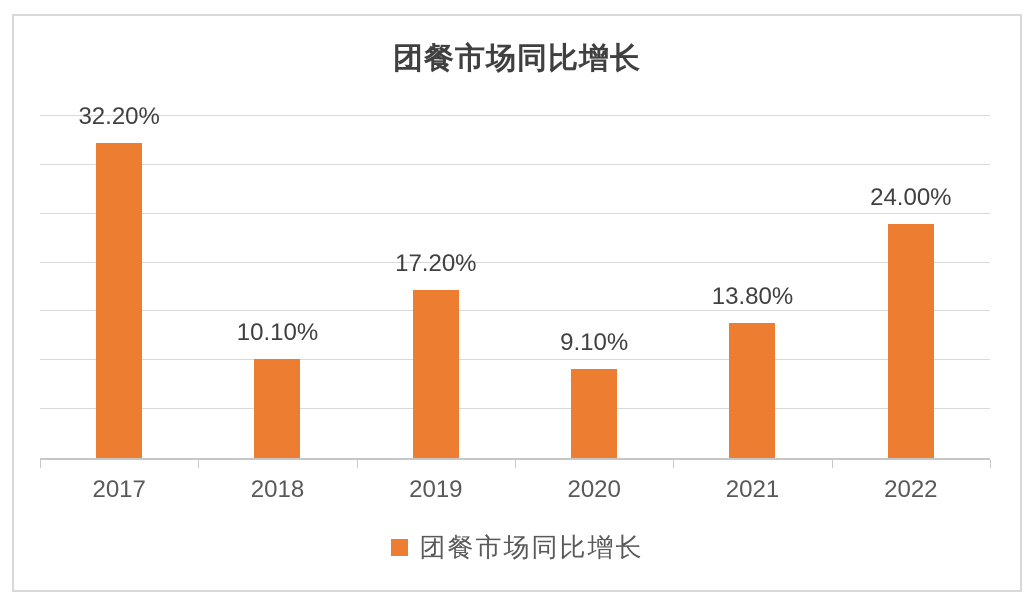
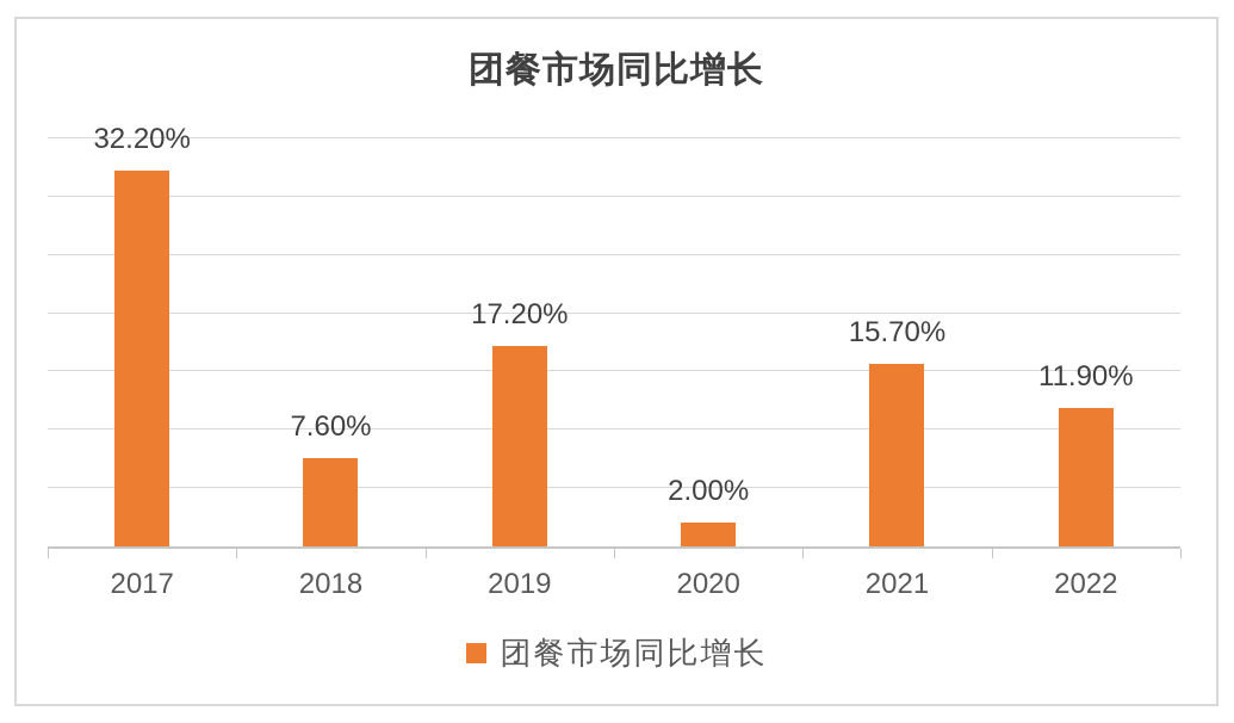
2018: 10.10% -> 7.60%
2020: 9.10% -> 2.00%
2021: 13.80% -> 15.70%
2022: 24.00% -> 11.90%
